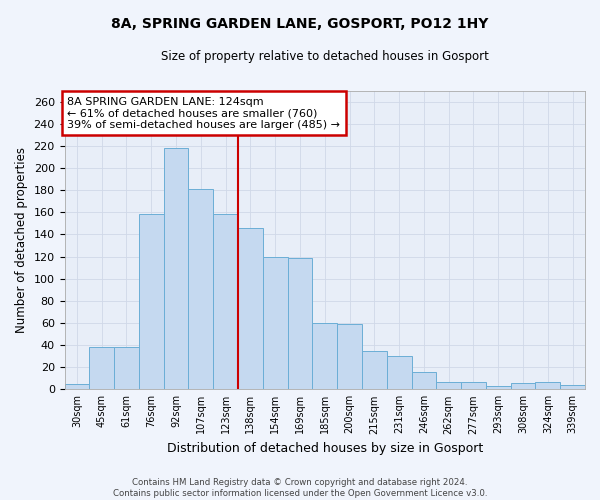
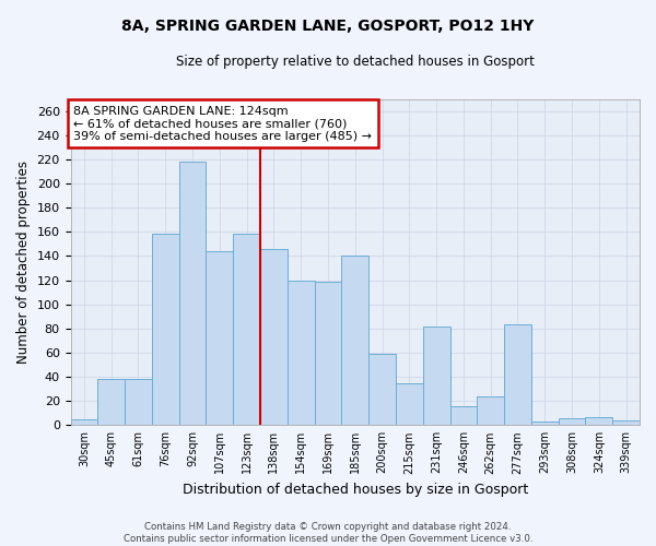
107sqm: 181 -> 144
185sqm: 60 -> 140
231sqm: 30 -> 82
262sqm: 7 -> 24
277sqm: 7 -> 83
